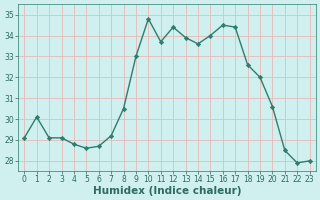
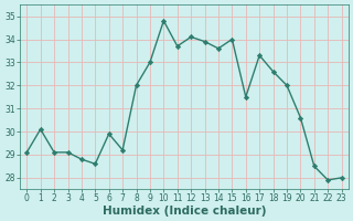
6: 28.7 -> 29.9
8: 30.5 -> 32.0
12: 34.4 -> 34.1
16: 34.5 -> 31.5
17: 34.4 -> 33.3
